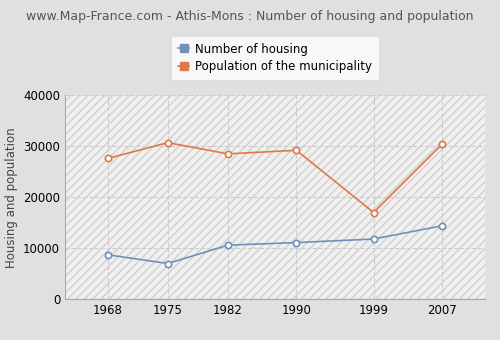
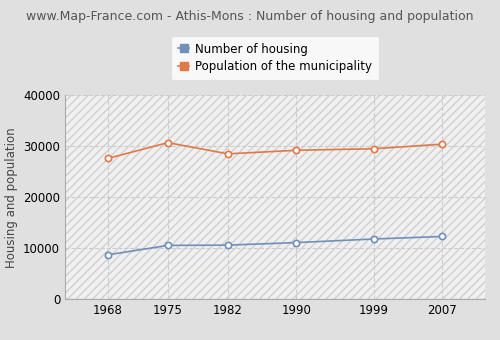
Number of housing/1975: 7000 -> 10600
Population of the municipality/1999: 17000 -> 29500
Number of housing/2007: 14400 -> 12300
